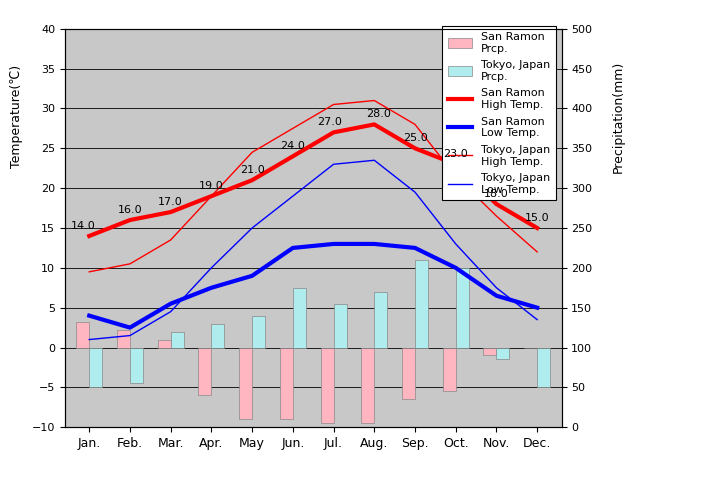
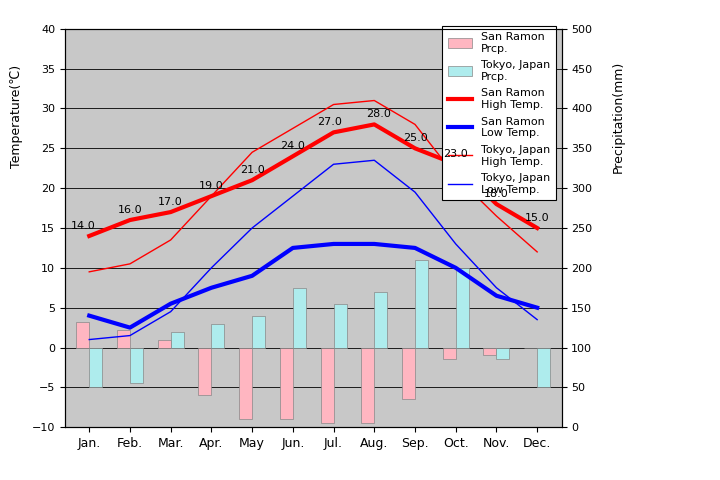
San Ramon Prcp./Oct.: -5.4 -> -1.5
